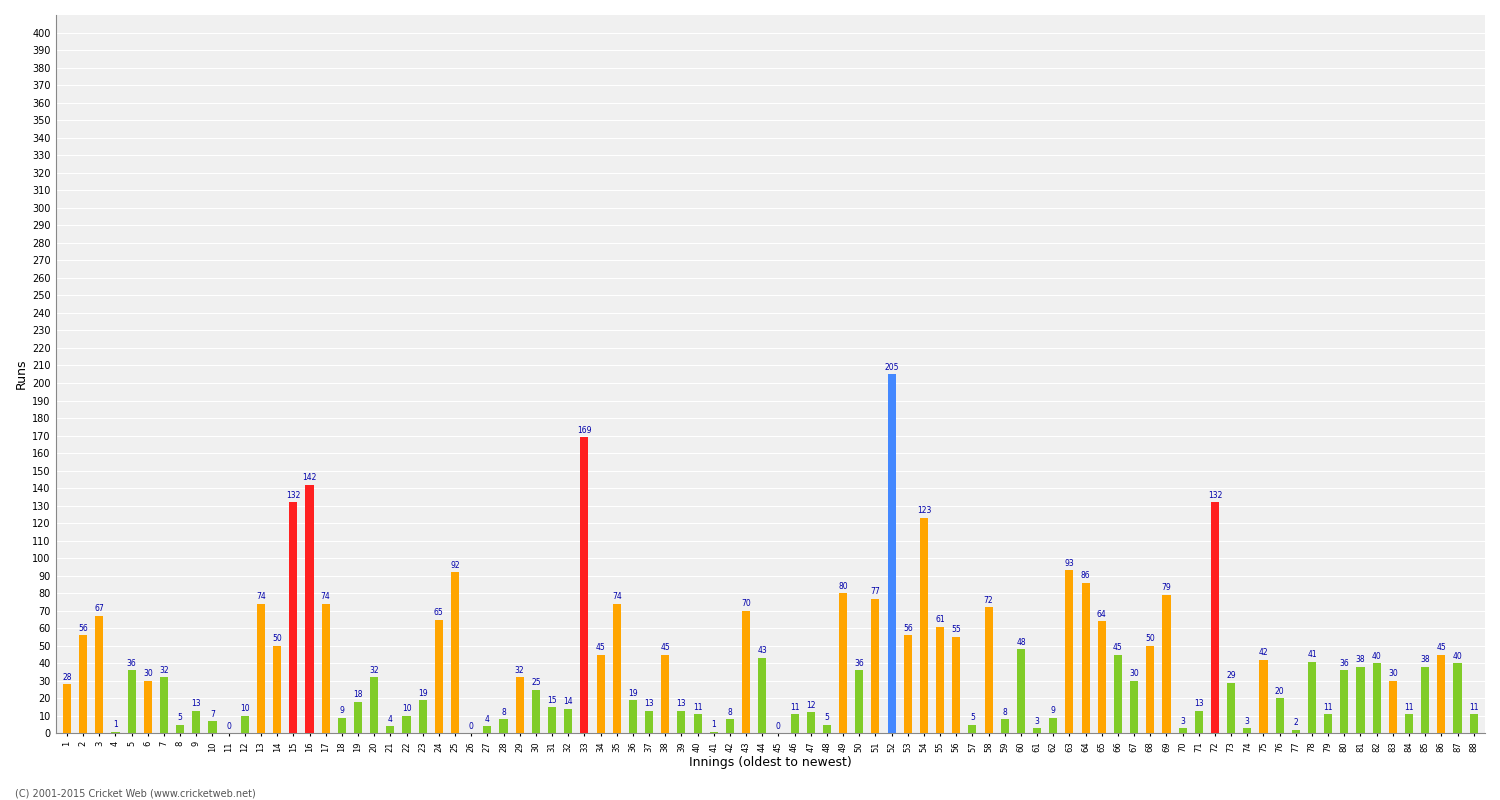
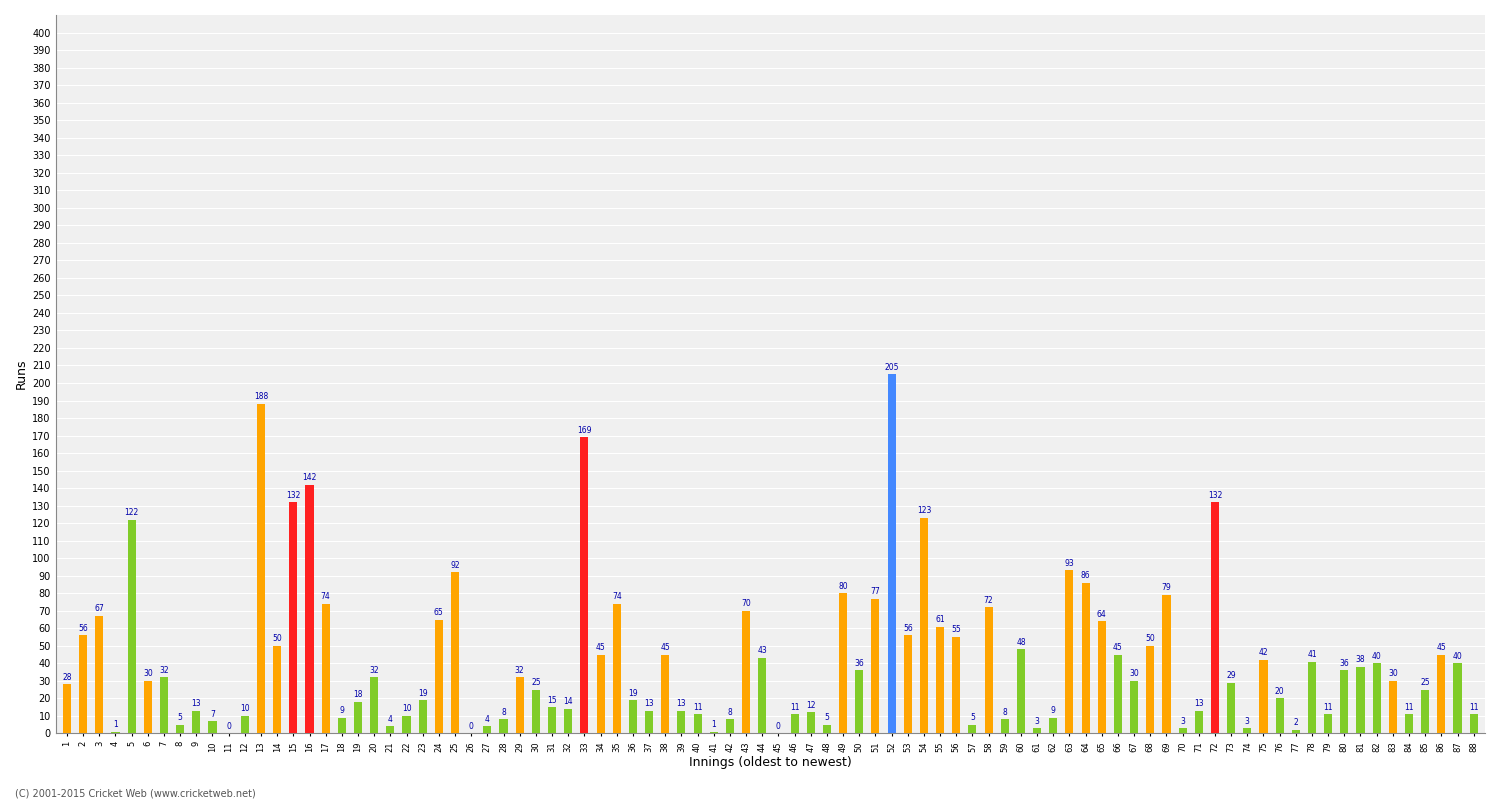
5: 36 -> 122
13: 74 -> 188
85: 38 -> 25
